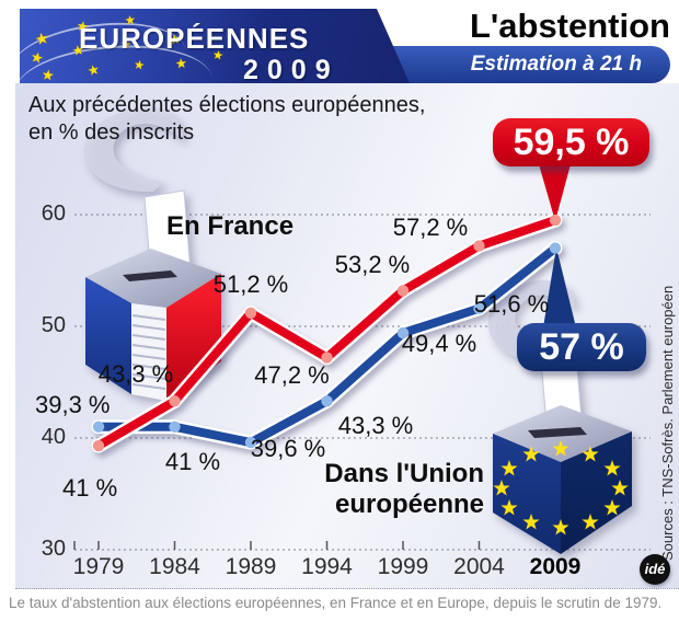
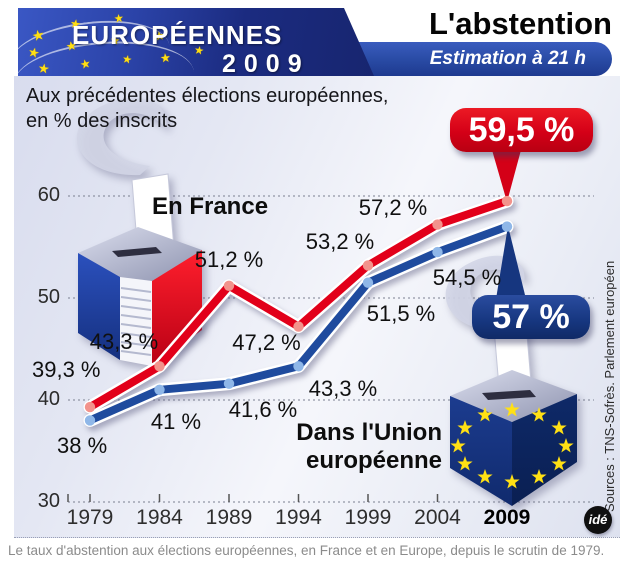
Dans l'Union européenne/1979: 41 -> 38
Dans l'Union européenne/1989: 39,6 -> 41,6
Dans l'Union européenne/1999: 49,4 -> 51,5
Dans l'Union européenne/2004: 51,6 -> 54,5
